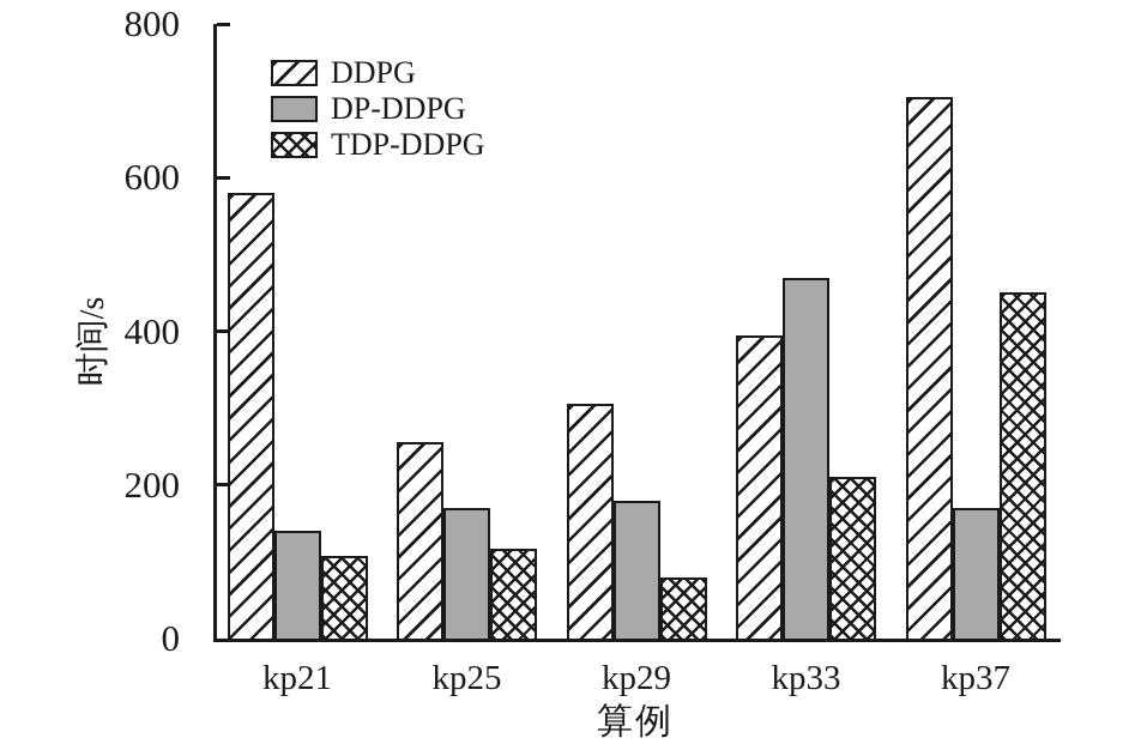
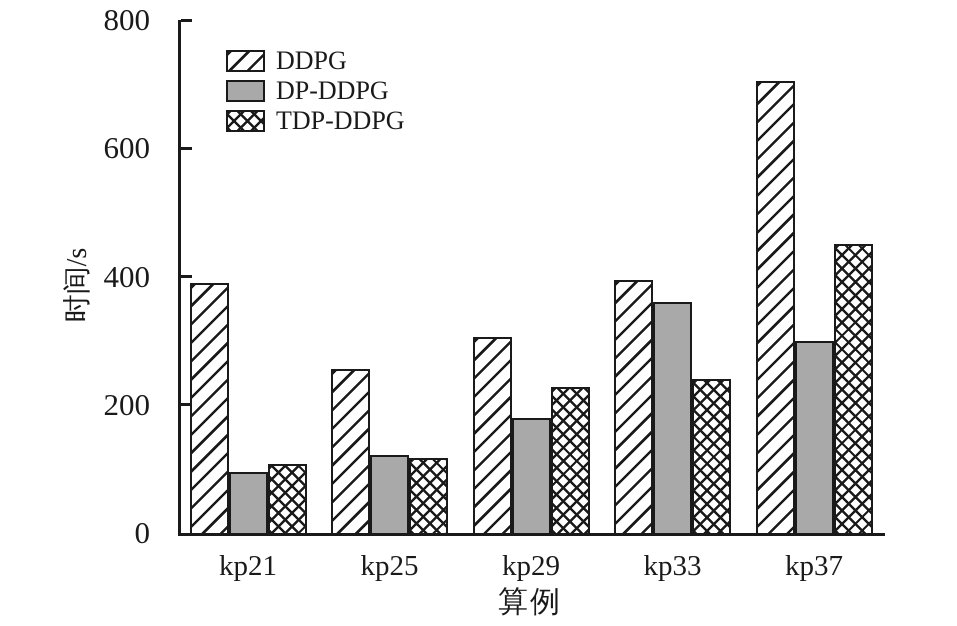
DDPG/kp21: 580 -> 390
DP-DDPG/kp21: 140 -> 100
DP-DDPG/kp25: 170 -> 120
TDP-DDPG/kp29: 80 -> 230
DP-DDPG/kp33: 470 -> 360
TDP-DDPG/kp33: 210 -> 240
DP-DDPG/kp37: 170 -> 300
